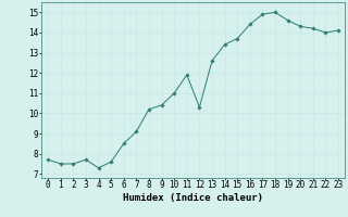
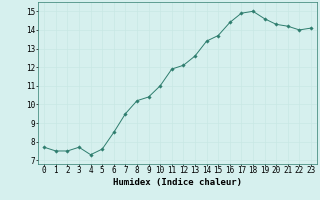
7: 9.1 -> 9.5
12: 10.3 -> 12.1
